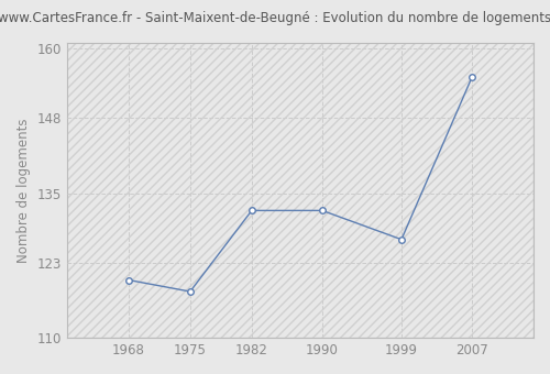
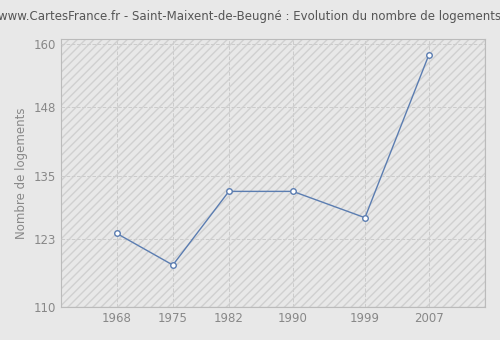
1968: 120 -> 124
2007: 155 -> 158
